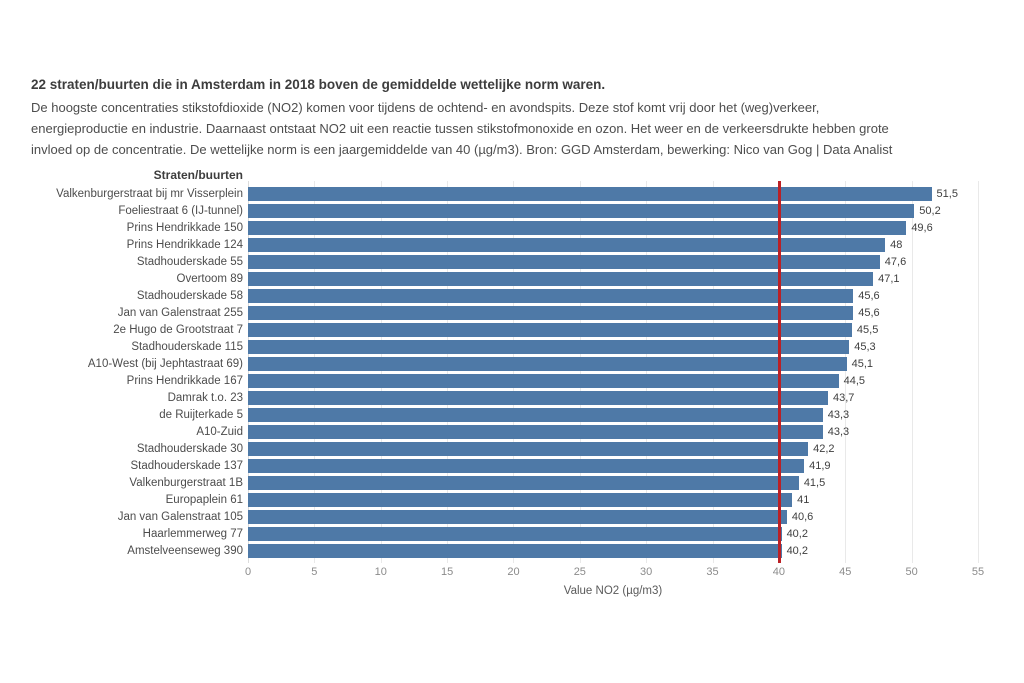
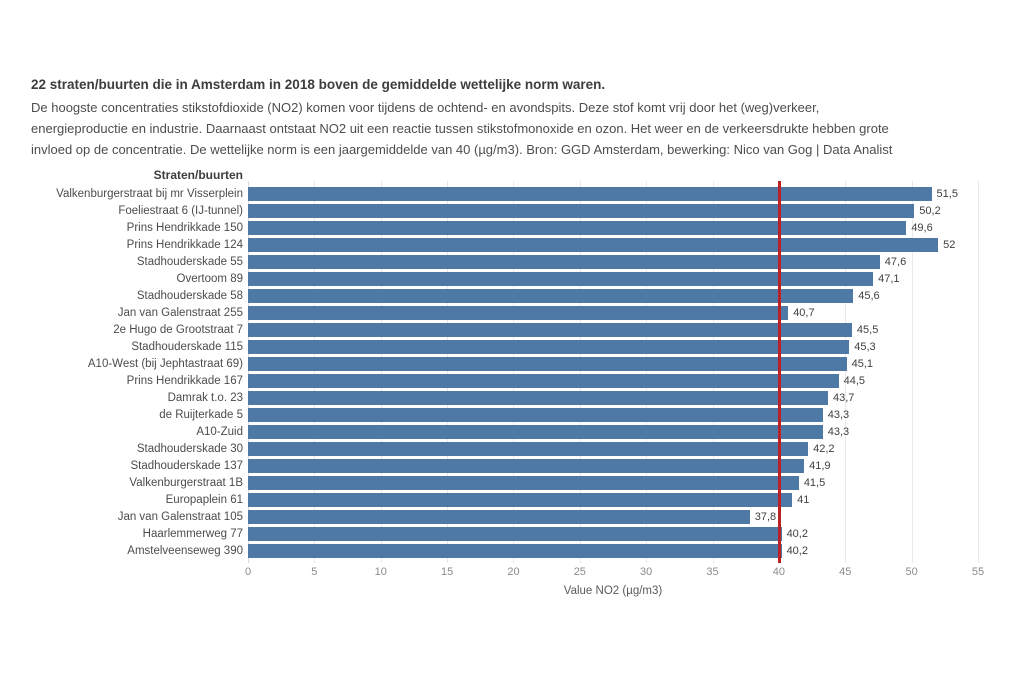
Prins Hendrikkade 124: 48 -> 52
Jan van Galenstraat 255: 45,6 -> 40,7
Jan van Galenstraat 105: 40,6 -> 37,8
